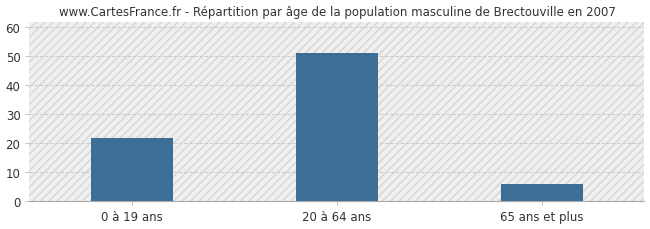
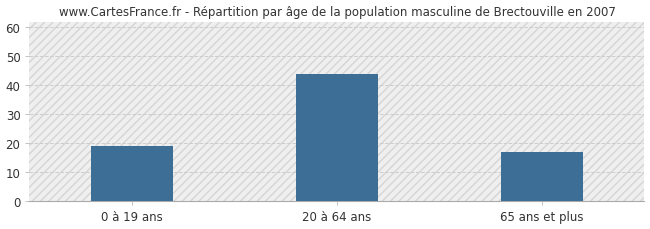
0 à 19 ans: 22 -> 19
20 à 64 ans: 51 -> 44
65 ans et plus: 6 -> 17
